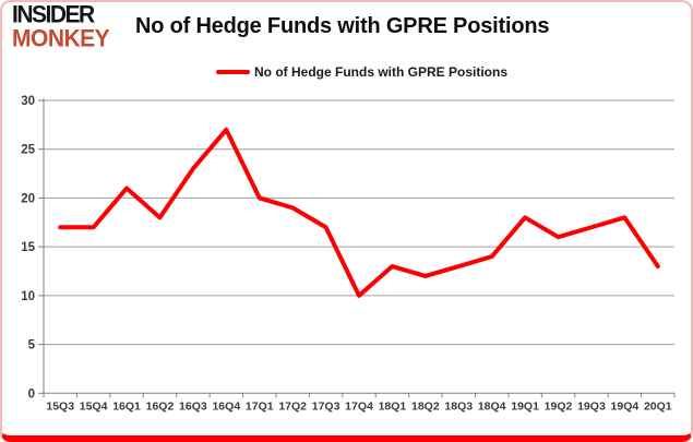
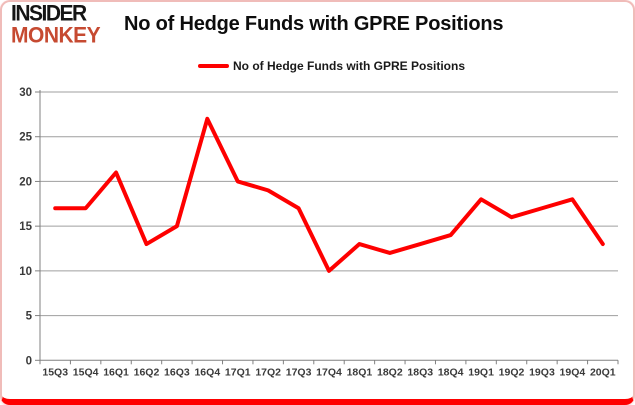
16Q2: 18 -> 13
16Q3: 23 -> 15
